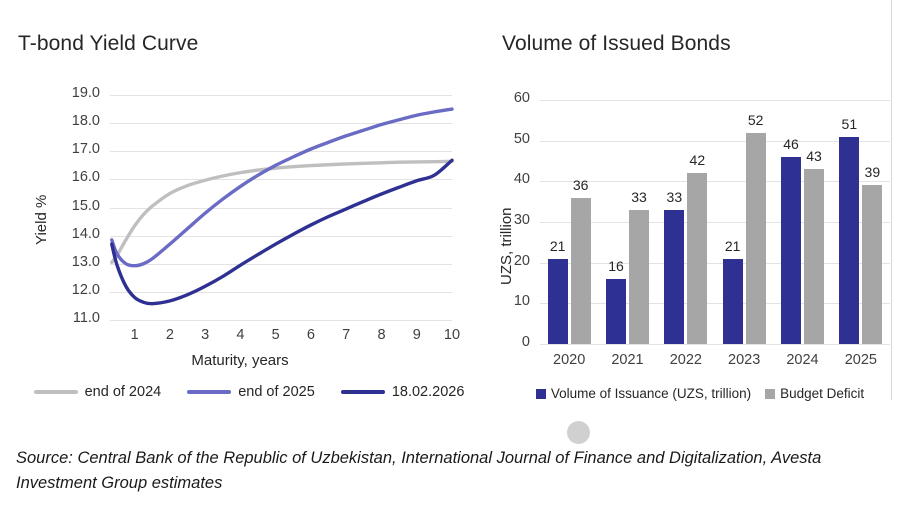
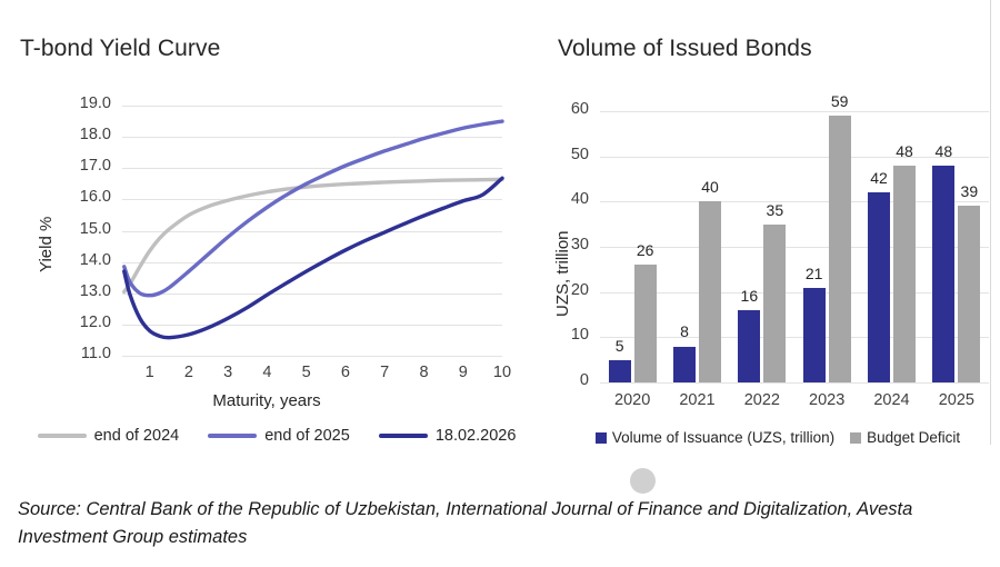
Volume of Issued Bonds/Volume of Issuance (UZS, trillion)/2020: 21 -> 5
Volume of Issued Bonds/Budget Deficit/2020: 36 -> 26
Volume of Issued Bonds/Volume of Issuance (UZS, trillion)/2021: 16 -> 8
Volume of Issued Bonds/Budget Deficit/2021: 33 -> 40
Volume of Issued Bonds/Volume of Issuance (UZS, trillion)/2022: 33 -> 16
Volume of Issued Bonds/Budget Deficit/2022: 42 -> 35
Volume of Issued Bonds/Budget Deficit/2023: 52 -> 59
Volume of Issued Bonds/Volume of Issuance (UZS, trillion)/2024: 46 -> 42
Volume of Issued Bonds/Budget Deficit/2024: 43 -> 48
Volume of Issued Bonds/Volume of Issuance (UZS, trillion)/2025: 51 -> 48
